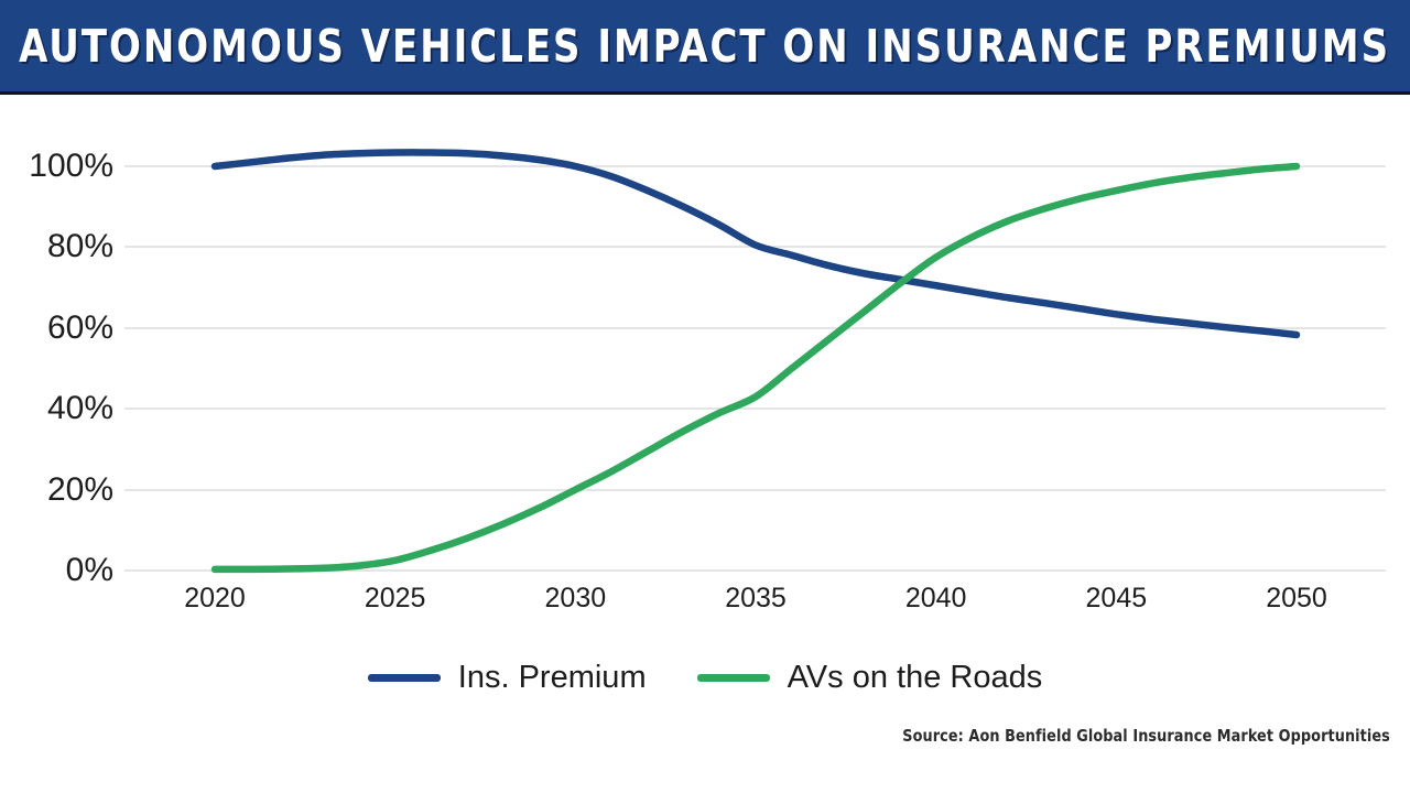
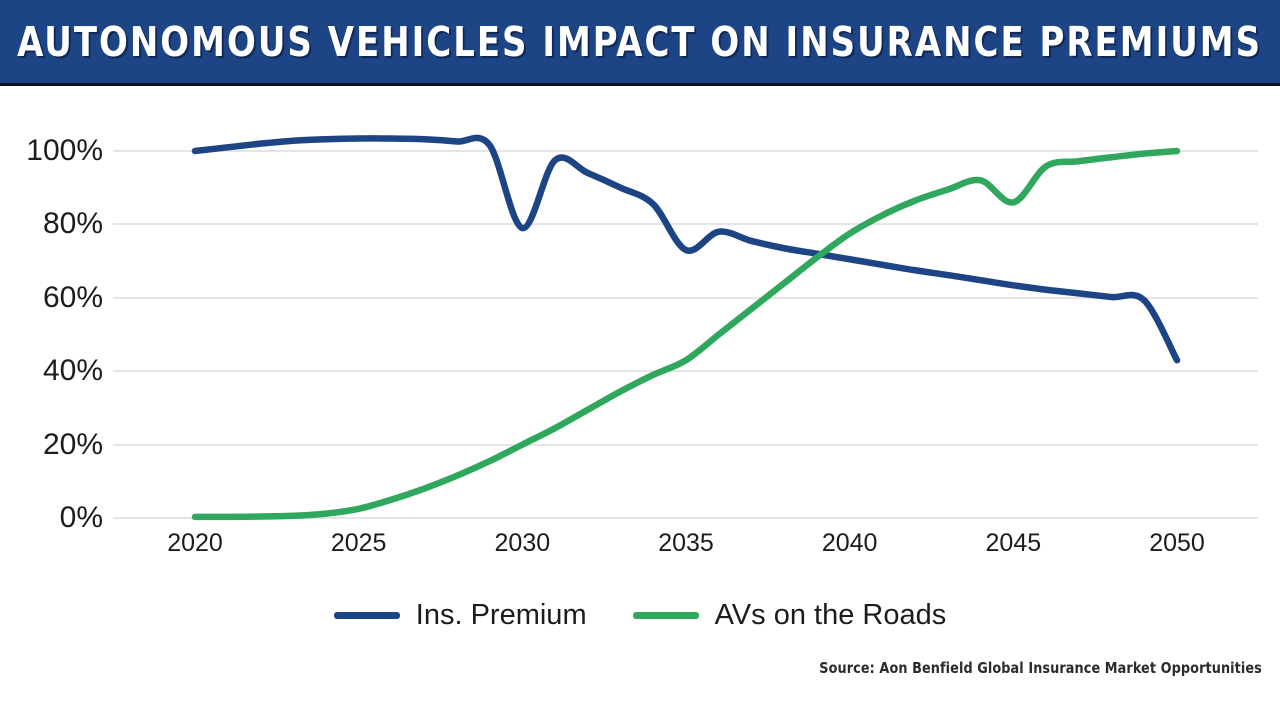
Ins. Premium/2030: 100% -> 79%
Ins. Premium/2035: 80% -> 73%
AVs on the Roads/2045: 94% -> 86%
Ins. Premium/2050: 58% -> 43%
